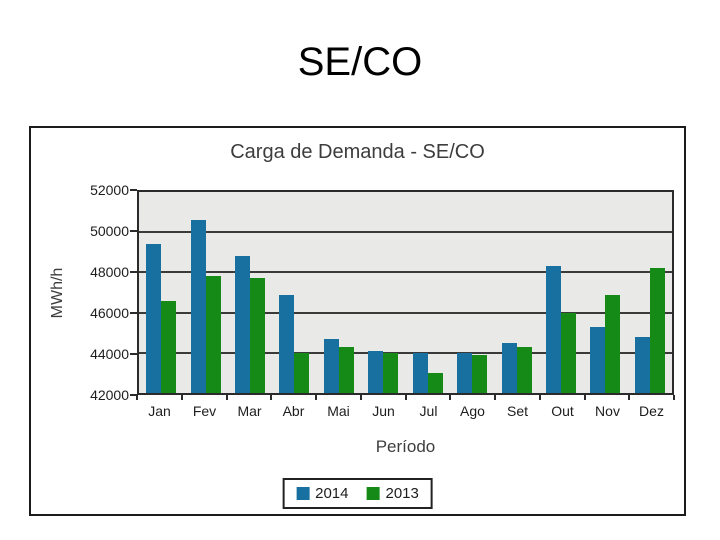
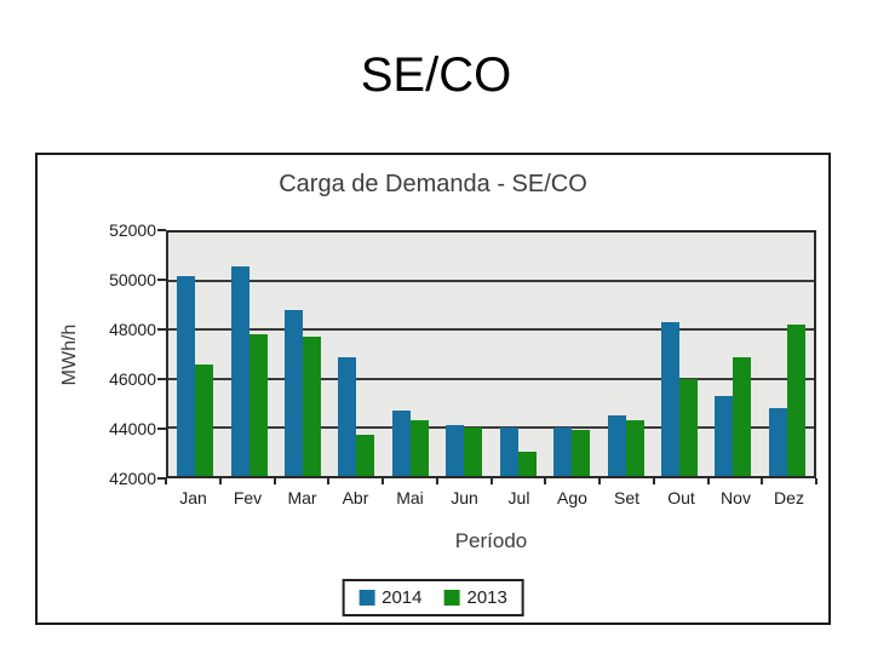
2014/Jan: 49400 -> 50200
2013/Abr: 44000 -> 43700
